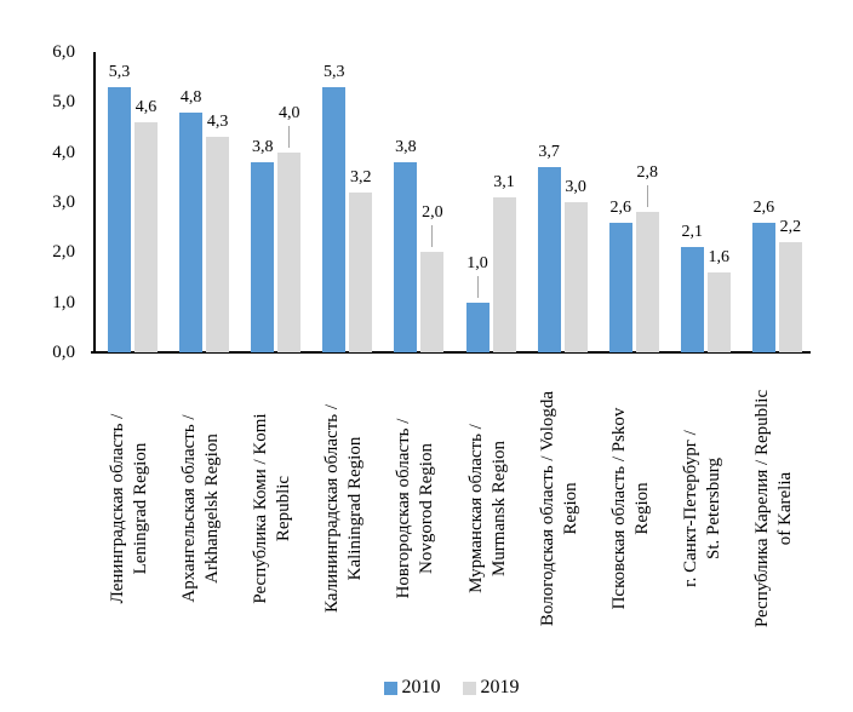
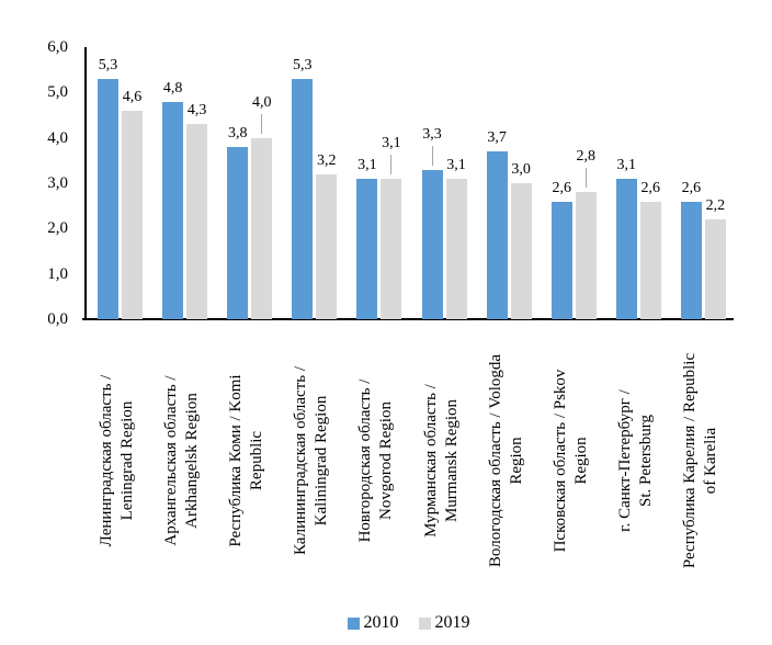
2010/Новгородская область / Novgorod Region: 3,8 -> 3,1
2019/Новгородская область / Novgorod Region: 2,0 -> 3,1
2010/Мурманская область / Murmansk Region: 1,0 -> 3,3
2010/г. Санкт-Петербург / St. Petersburg: 2,1 -> 3,1
2019/г. Санкт-Петербург / St. Petersburg: 1,6 -> 2,6
